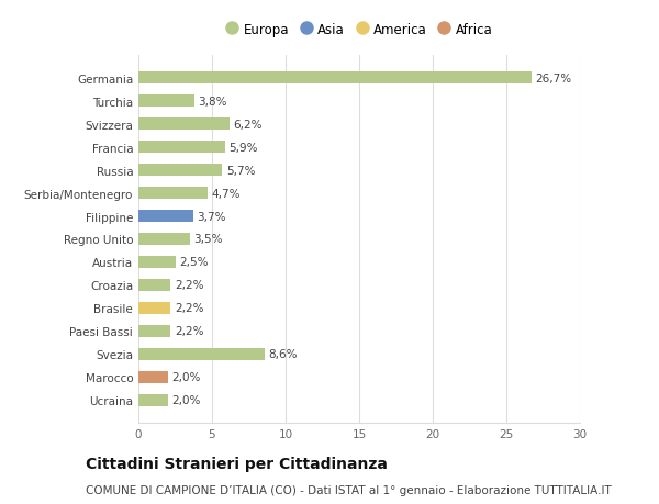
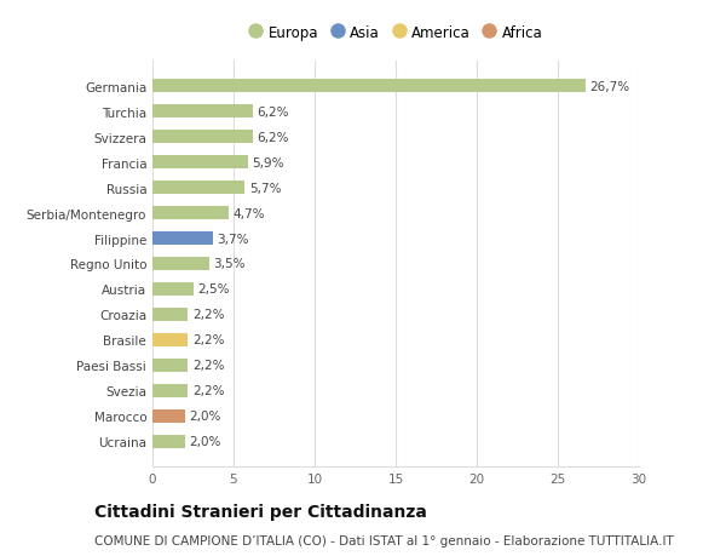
Turchia: 3,8% -> 6,2%
Svezia: 8,6% -> 2,2%
